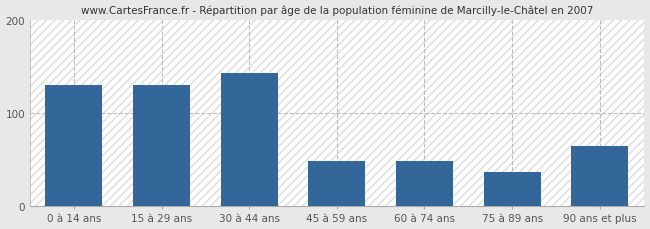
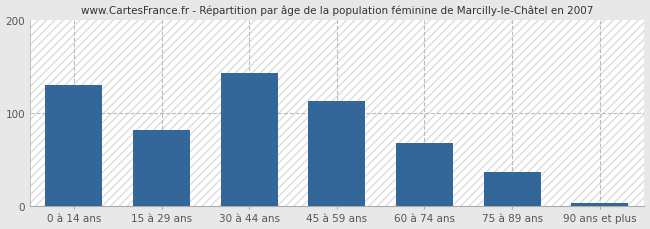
15 à 29 ans: 130 -> 82
45 à 59 ans: 48 -> 113
60 à 74 ans: 48 -> 68
90 ans et plus: 64 -> 3
